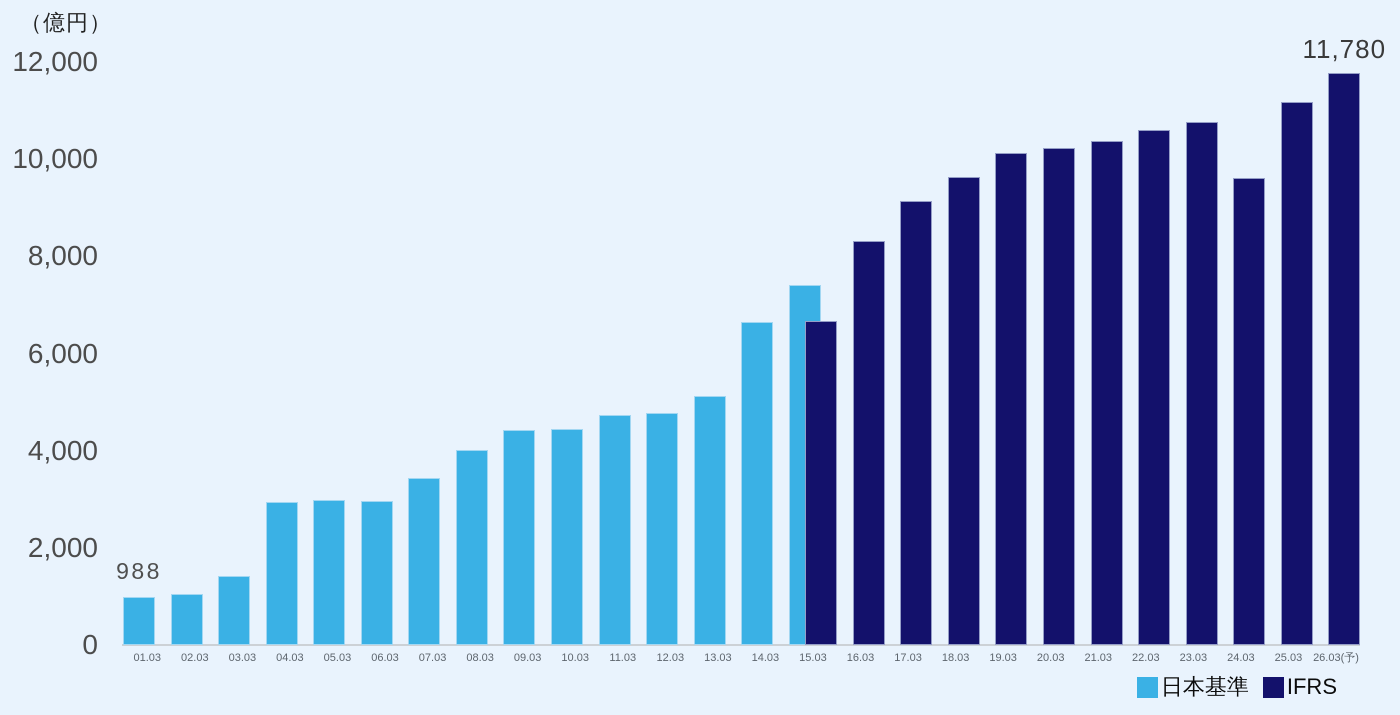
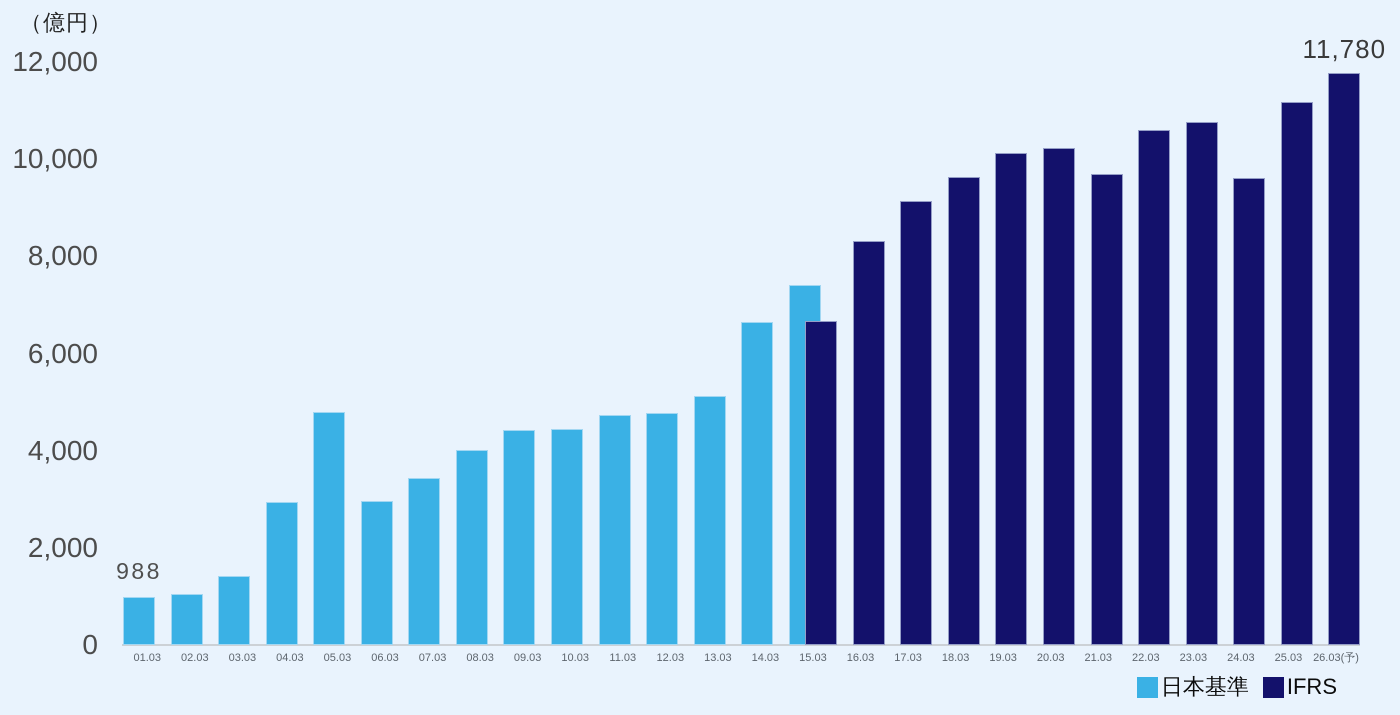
日本基準/05.03: 3000 -> 4800
IFRS/21.03: 10400 -> 9700
